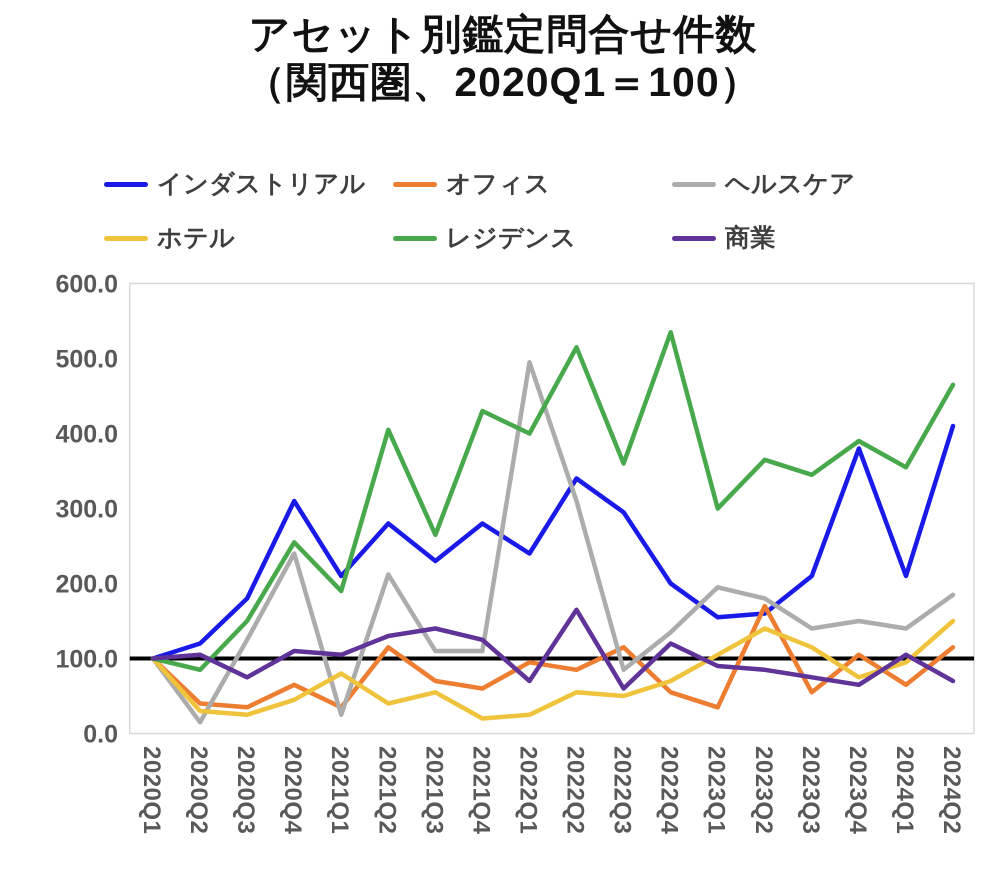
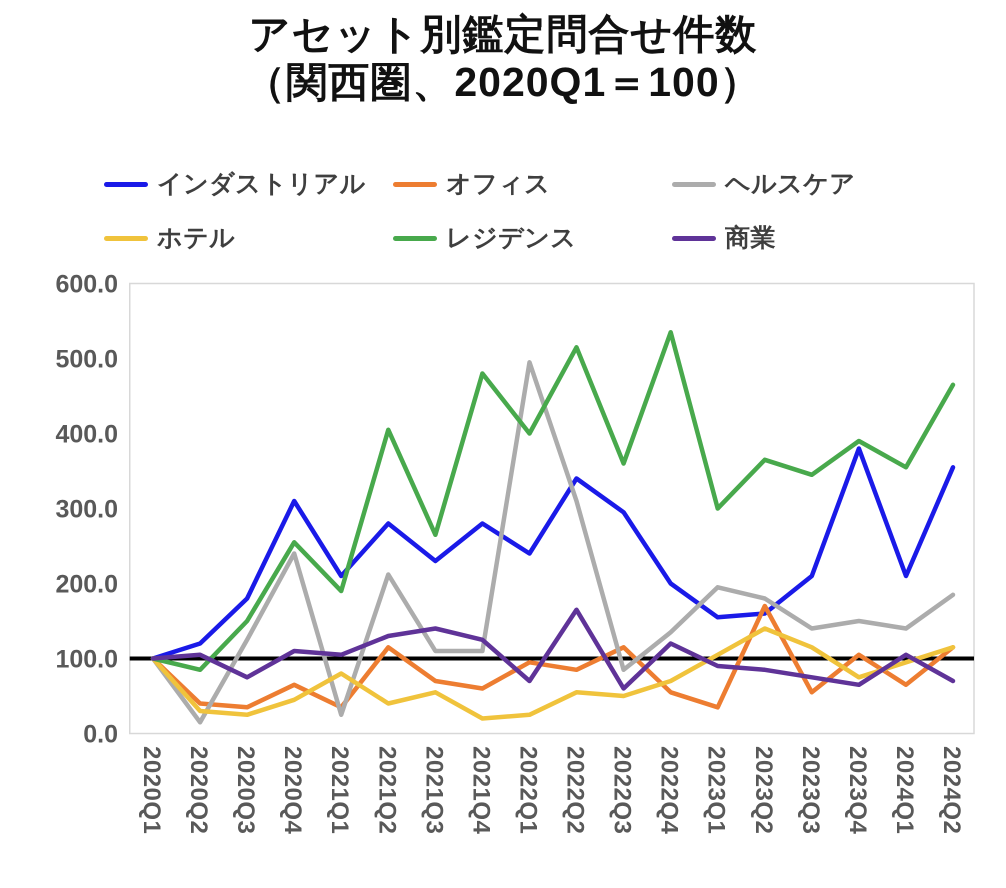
レジデンス/2021Q4: 430 -> 480
インダストリアル/2024Q2: 410 -> 360
ホテル/2024Q2: 150 -> 120
